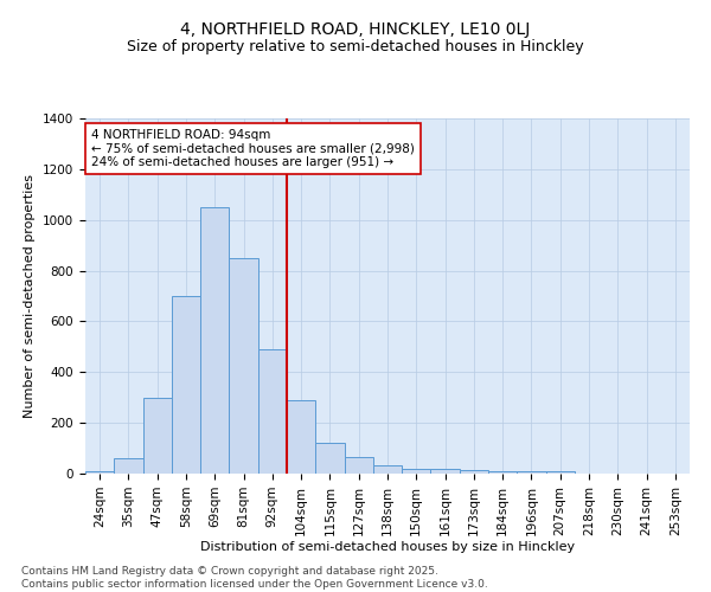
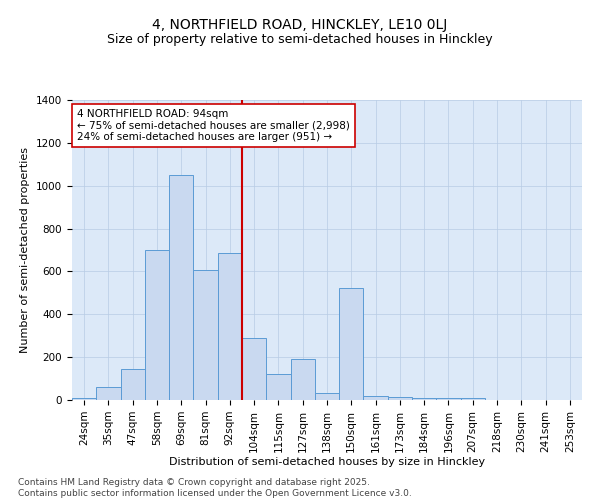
47sqm: 300 -> 145
81sqm: 850 -> 605
92sqm: 490 -> 685
127sqm: 65 -> 190
150sqm: 20 -> 525
